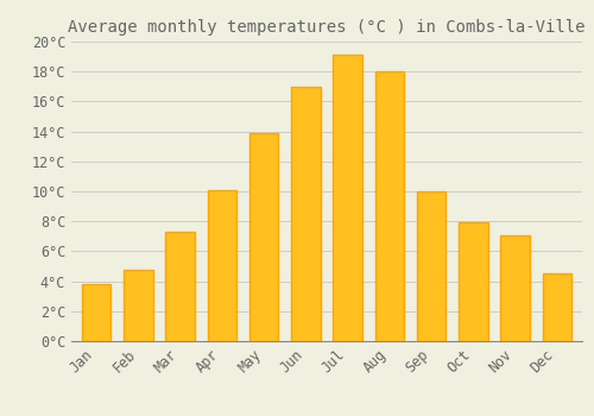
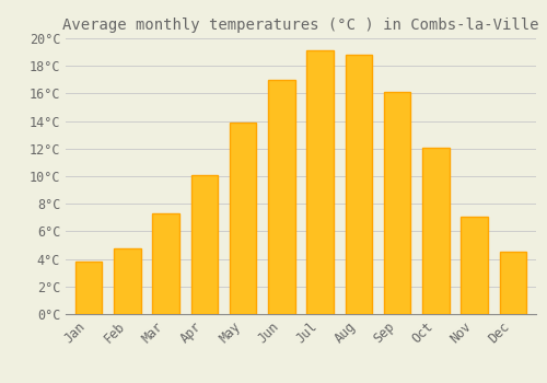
Aug: 18.0°C -> 18.8°C
Sep: 10.0°C -> 16.1°C
Oct: 7.9°C -> 12.1°C
